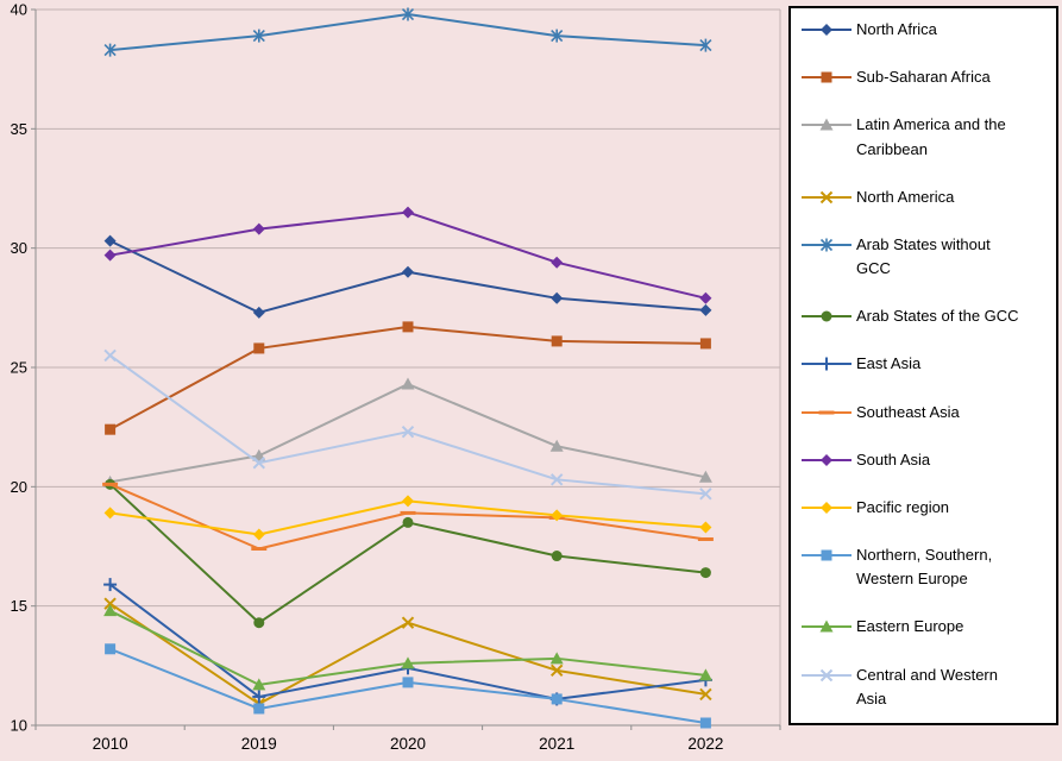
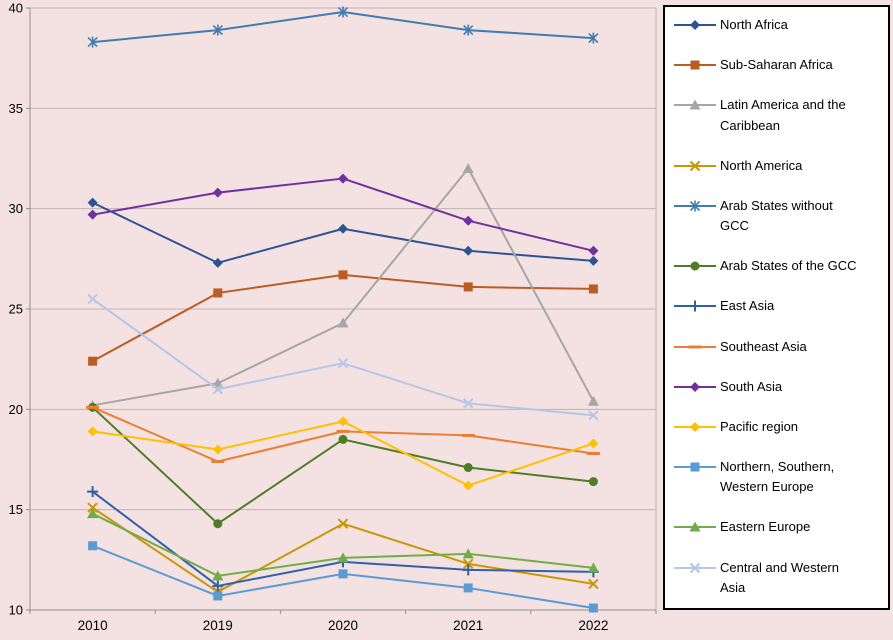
Latin America and the Caribbean/2021: 21.7 -> 32.0
East Asia/2021: 11.1 -> 12.0
Pacific region/2021: 18.8 -> 16.2
